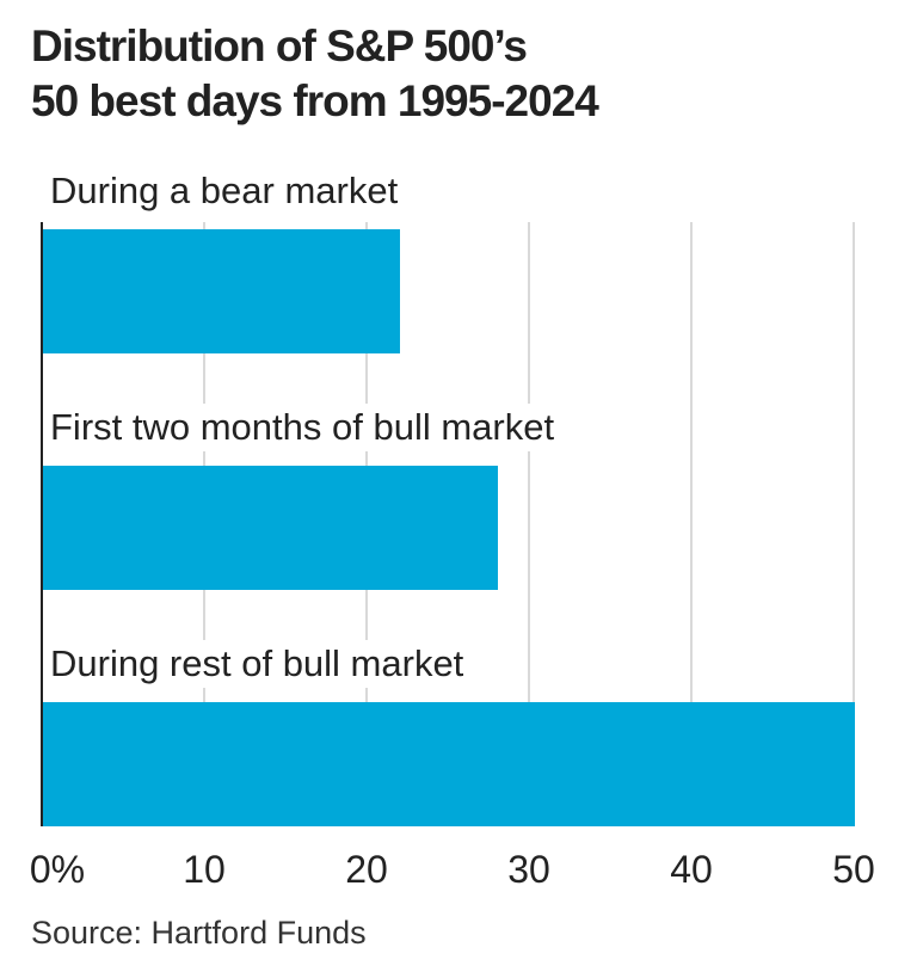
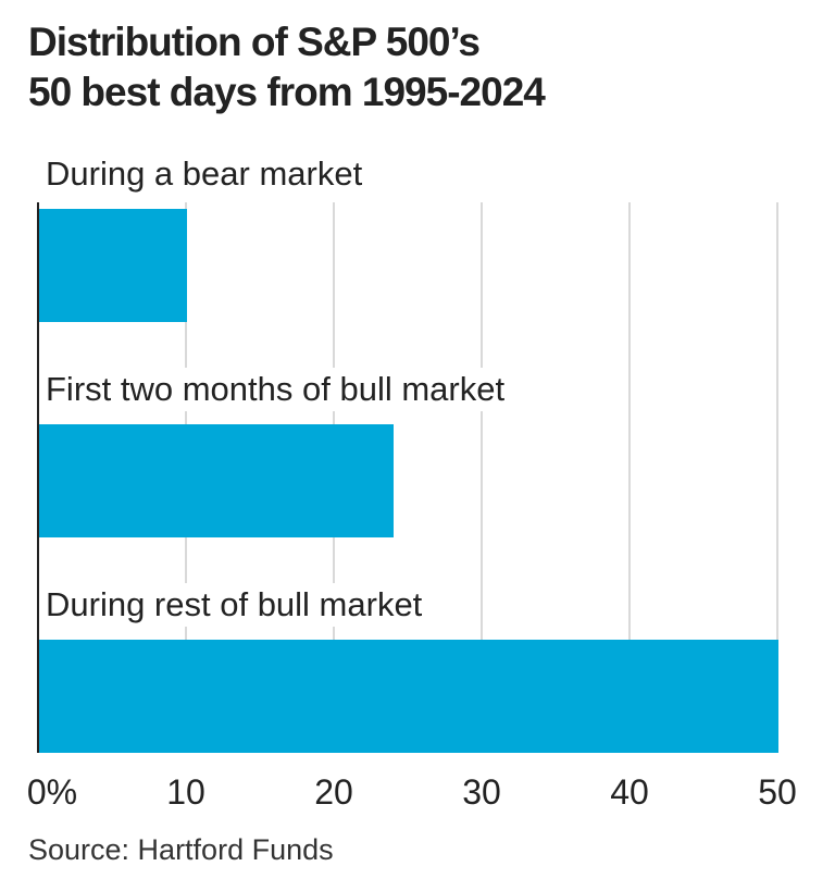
During a bear market: 22 -> 10
First two months of bull market: 28 -> 24
